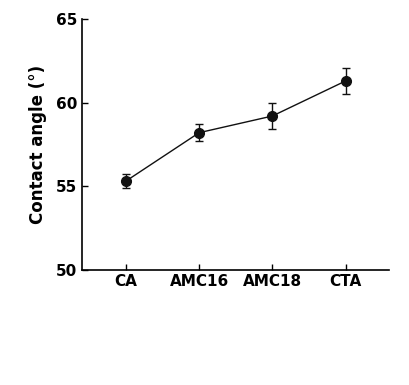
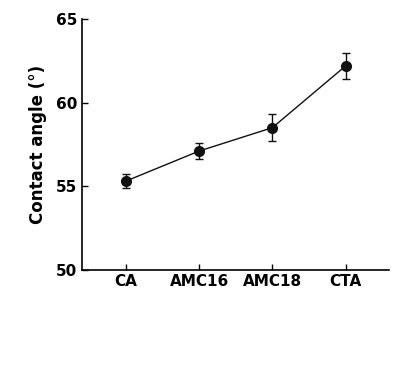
AMC16: 58.2 -> 57.1
AMC18: 59.2 -> 58.5
CTA: 61.3 -> 62.2
